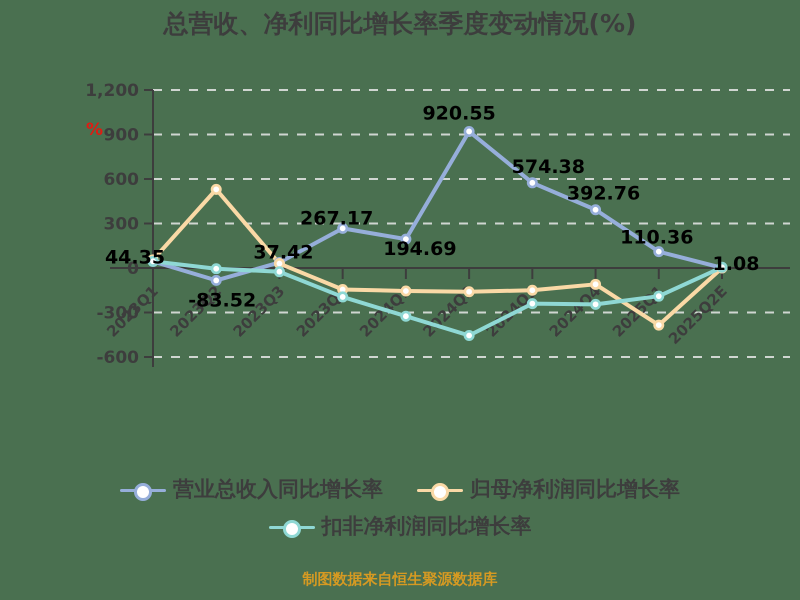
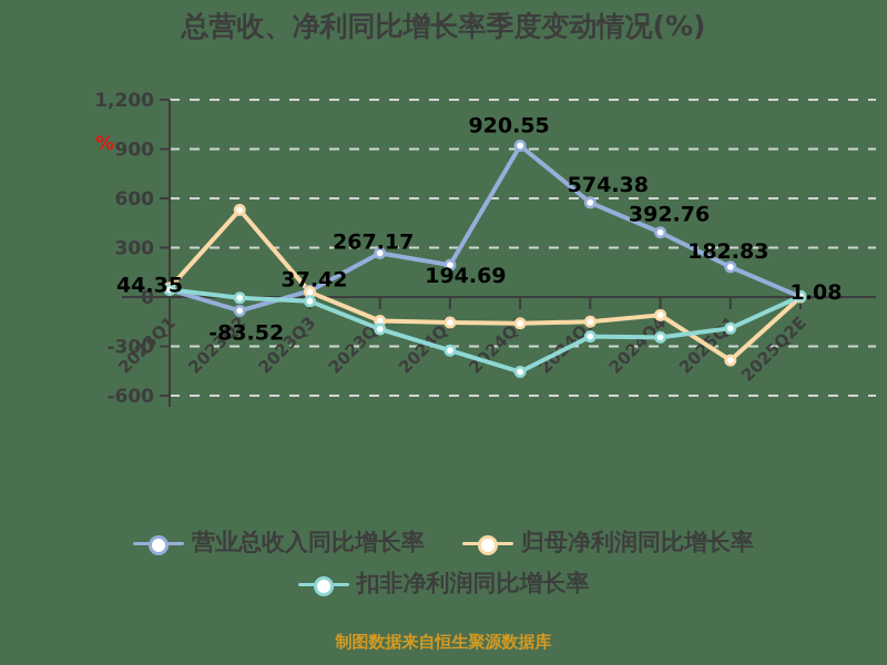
营业总收入同比增长率/2025Q1: 110.36 -> 182.83
